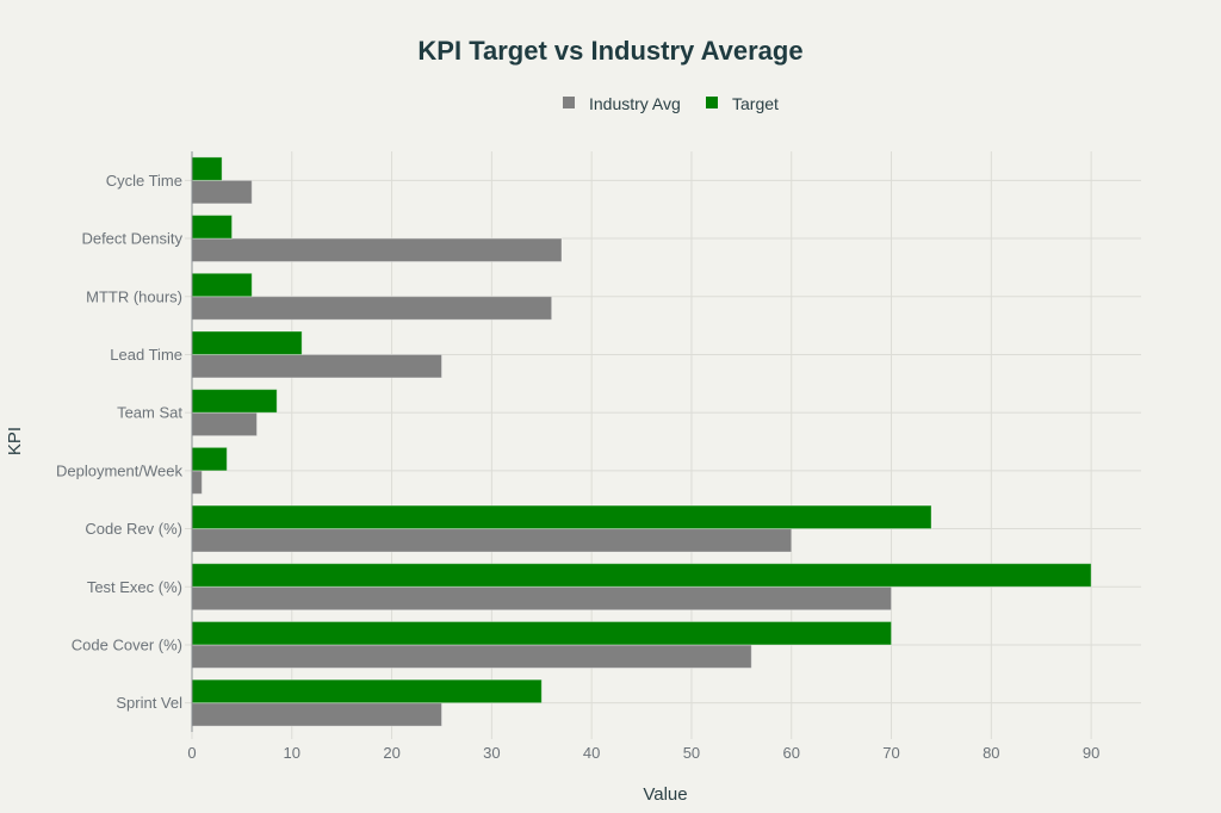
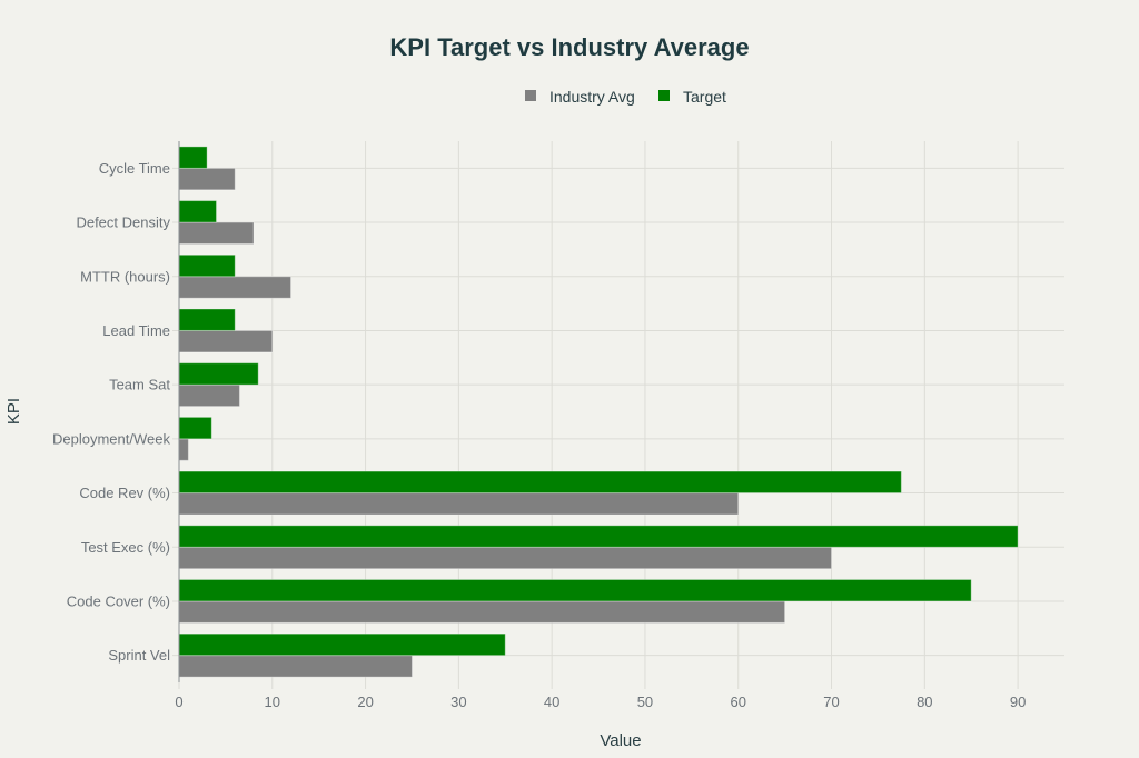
Industry Avg/Code Cover (%): 56 -> 65
Target/Code Cover (%): 70 -> 85
Target/Code Rev (%): 74 -> 78
Industry Avg/Lead Time: 25 -> 10
Target/Lead Time: 11 -> 6
Industry Avg/MTTR (hours): 36 -> 12
Industry Avg/Defect Density: 37 -> 8
